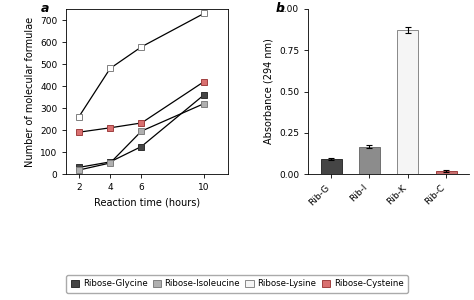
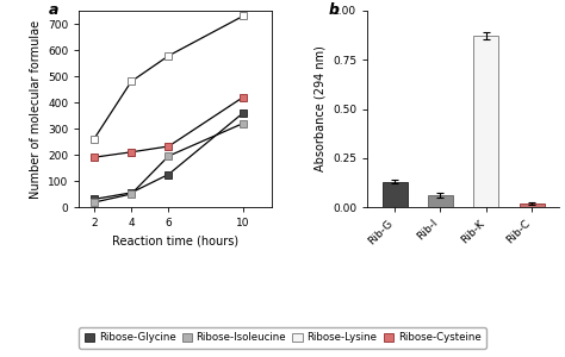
Rib-G: 0.09 -> 0.13
Rib-I: 0.17 -> 0.06
